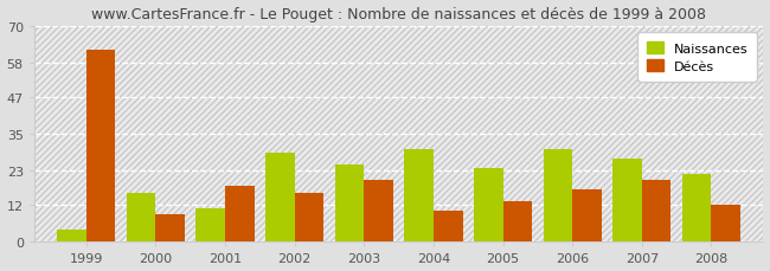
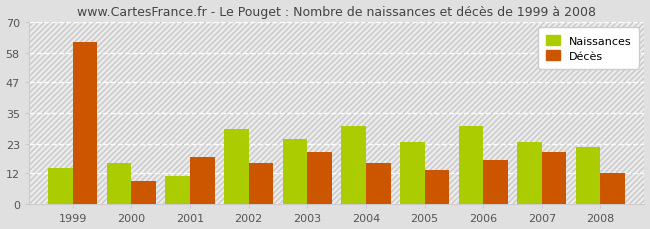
Naissances/1999: 4 -> 14
Décès/2004: 10 -> 16
Naissances/2007: 27 -> 24
